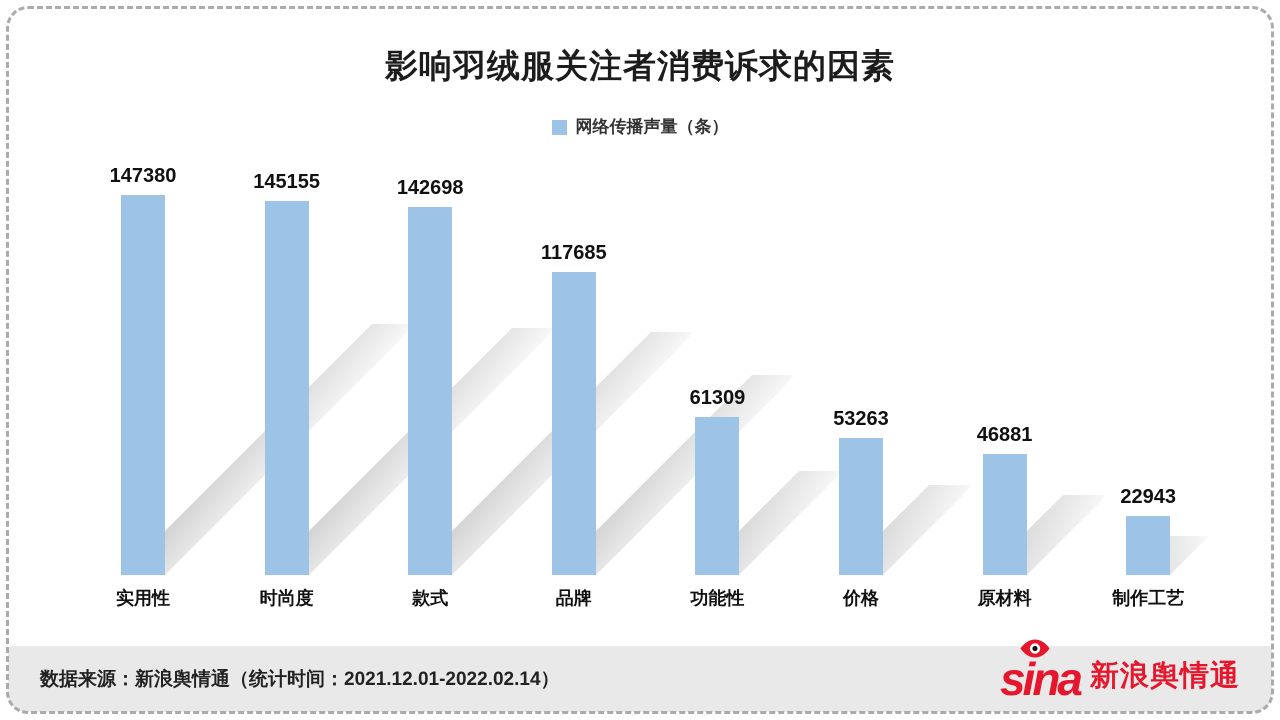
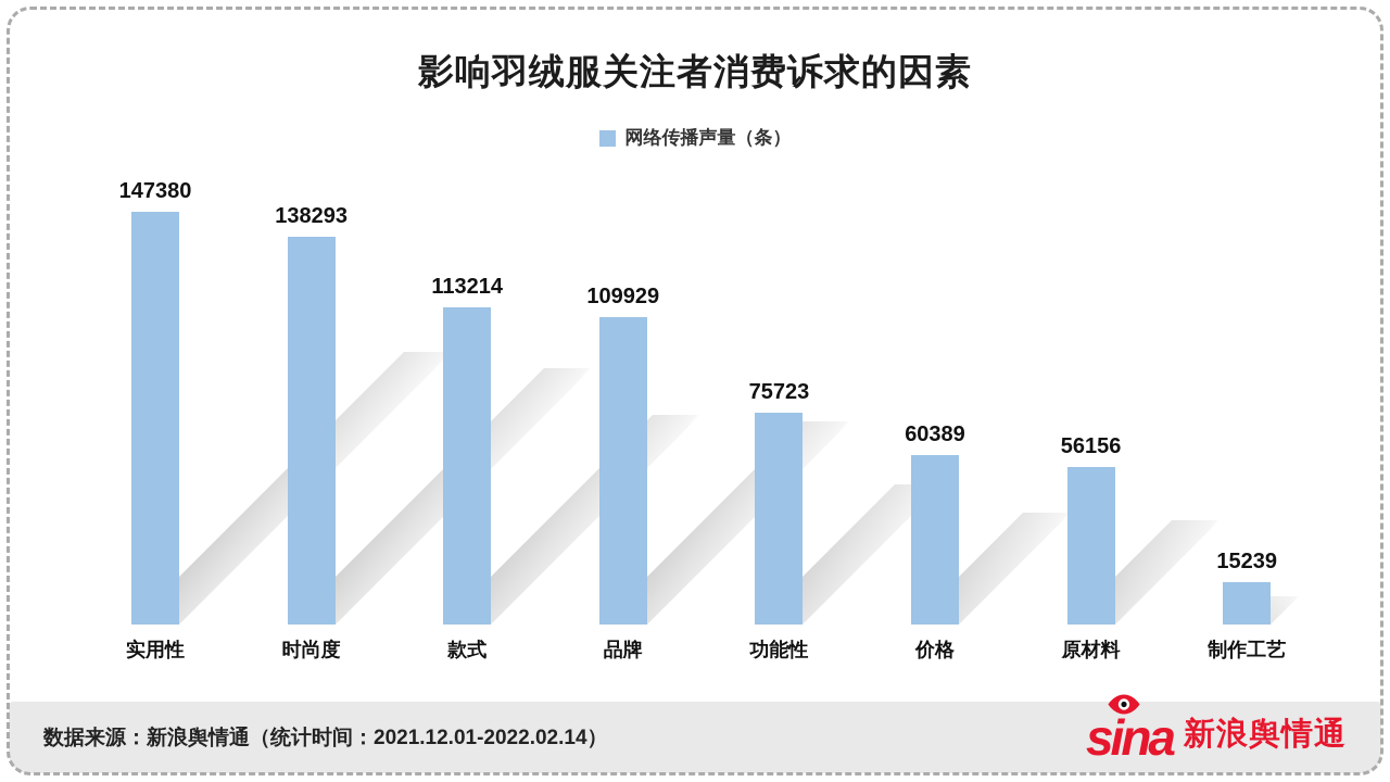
时尚度: 145155 -> 138293
款式: 142698 -> 113214
品牌: 117685 -> 109929
功能性: 61309 -> 75723
价格: 53263 -> 60389
原材料: 46881 -> 56156
制作工艺: 22943 -> 15239
